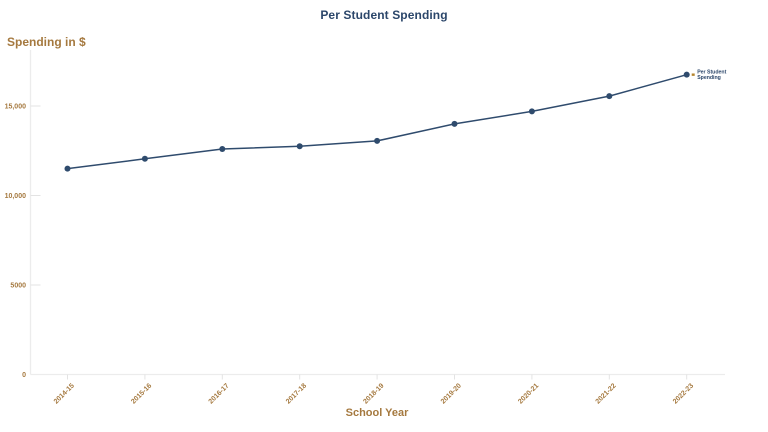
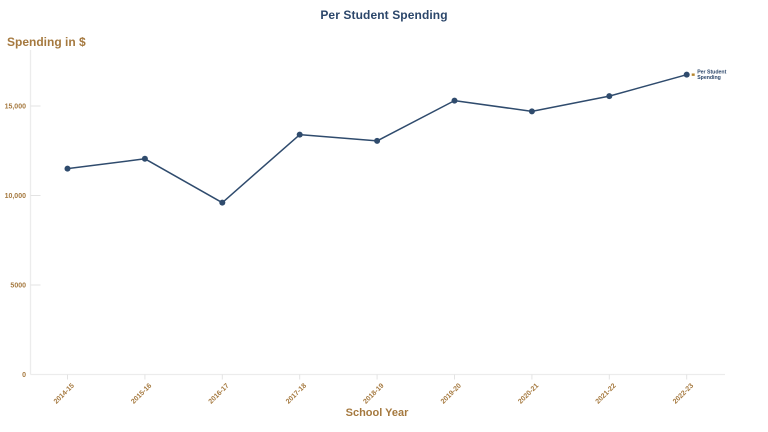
2016-17: 12600 -> 9600
2017-18: 12800 -> 13400
2019-20: 14000 -> 15300
